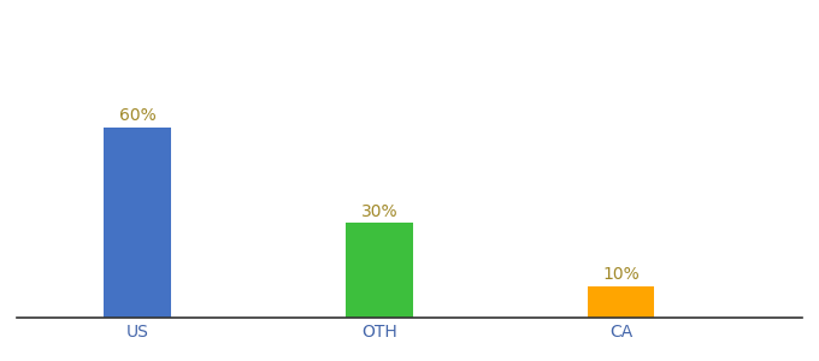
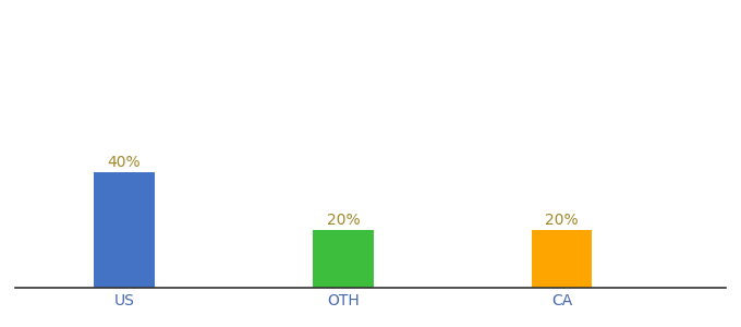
US: 60% -> 40%
OTH: 30% -> 20%
CA: 10% -> 20%
